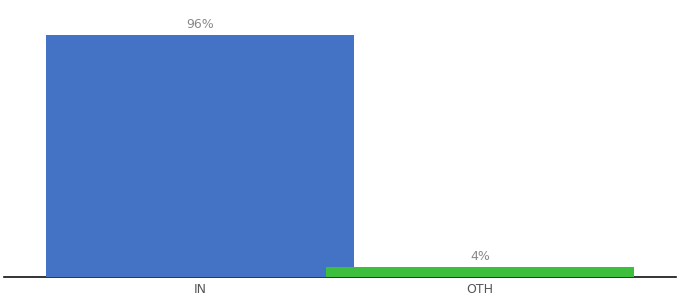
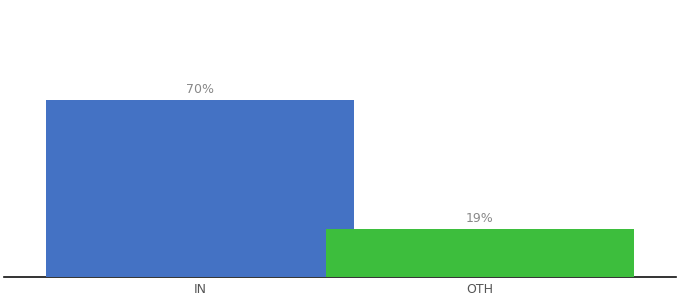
IN: 96% -> 70%
OTH: 4% -> 19%
